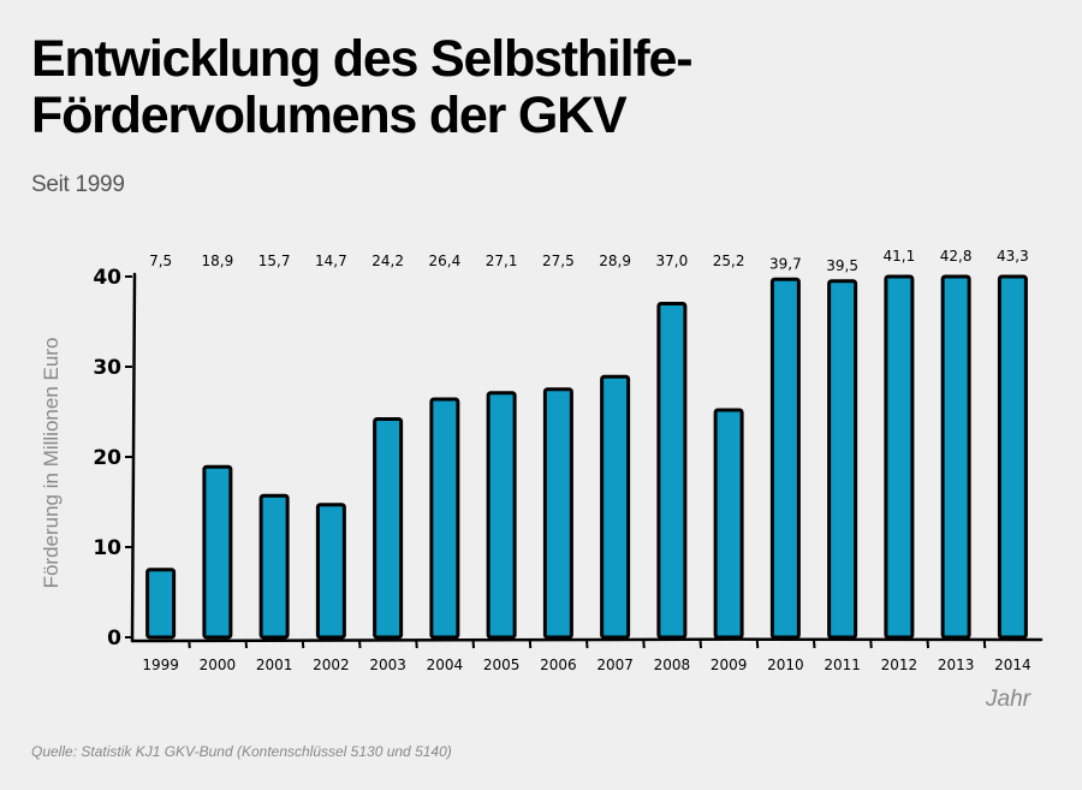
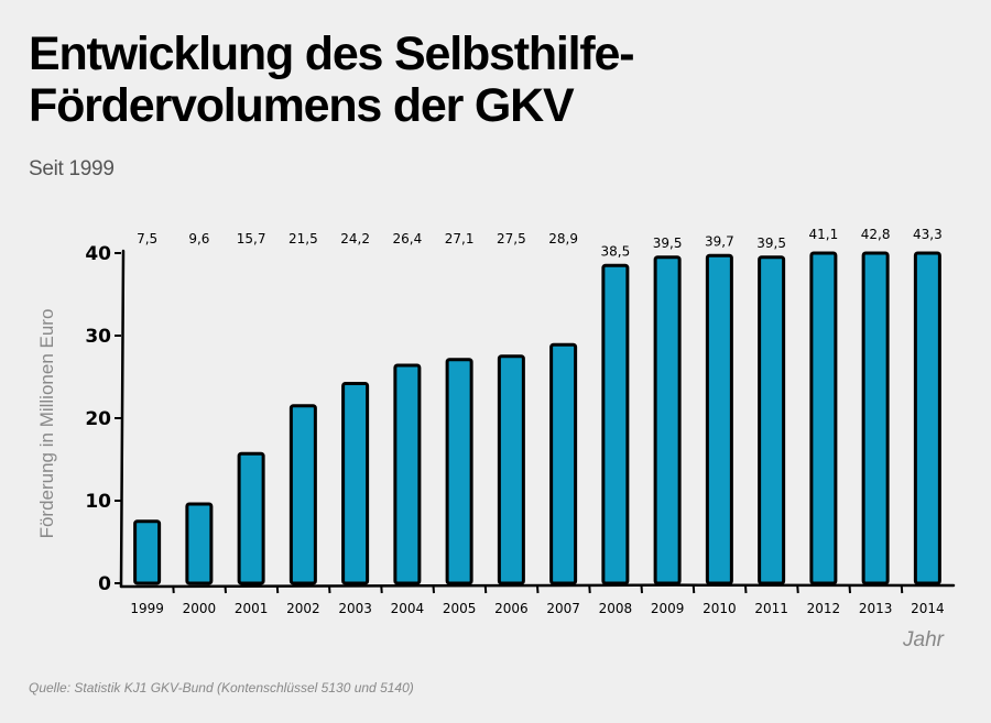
2000: 18,9 -> 9,6
2002: 14,7 -> 21,5
2008: 37,0 -> 38,5
2009: 25,2 -> 39,5
